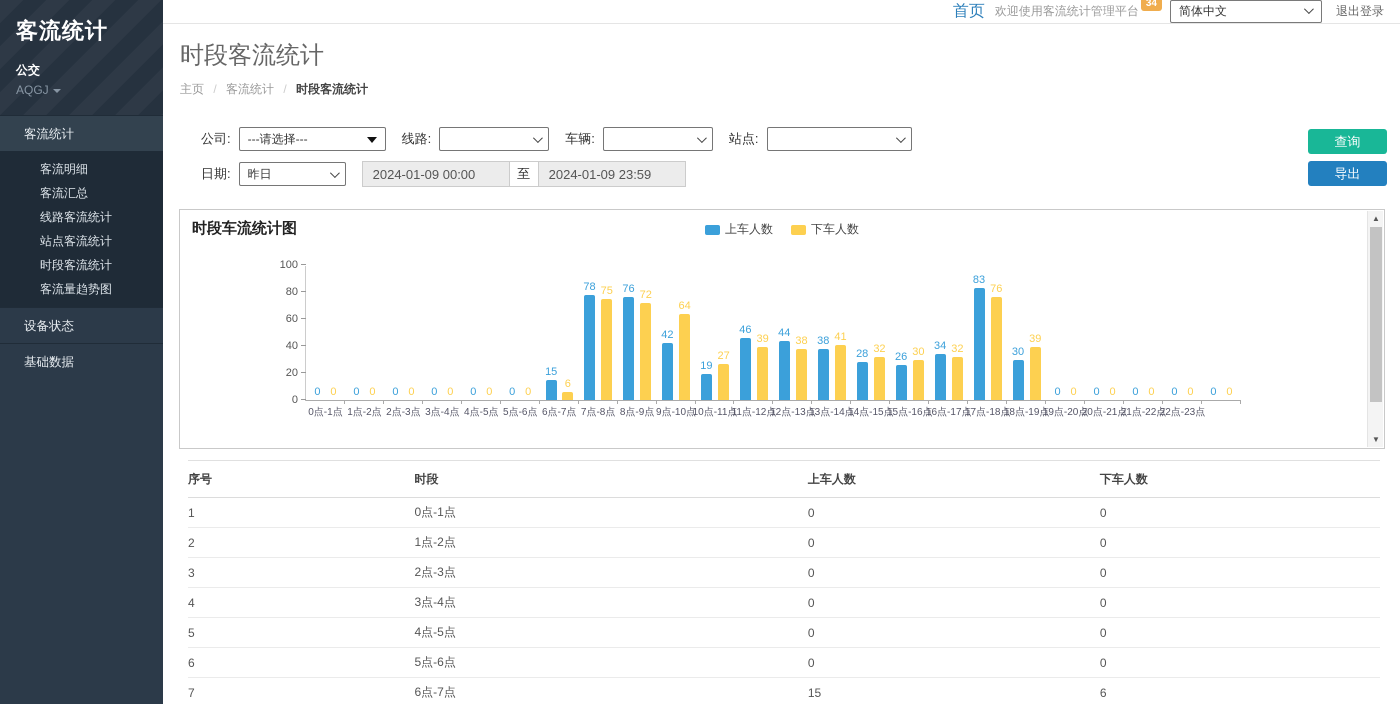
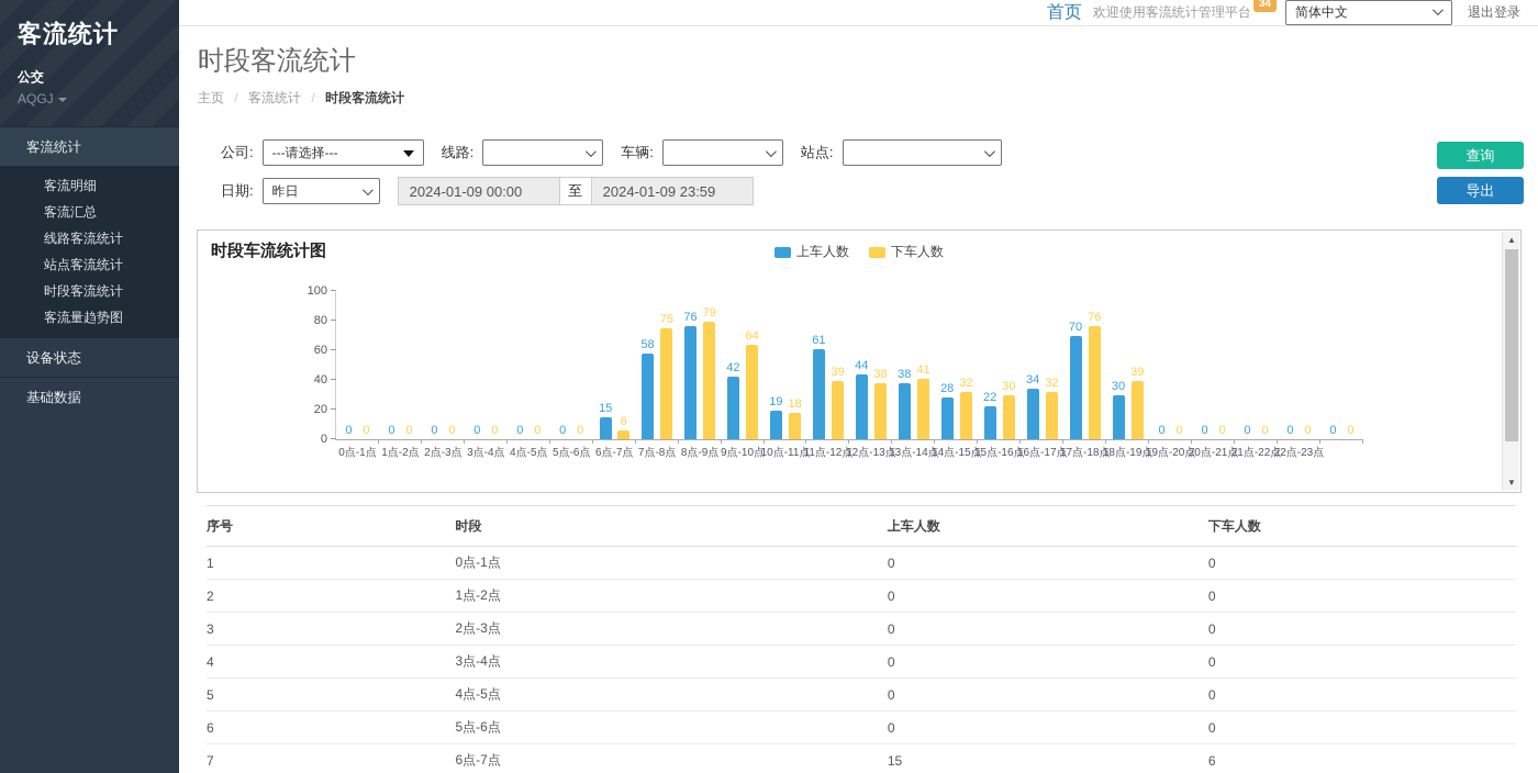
上车人数/7点-8点: 78 -> 58
下车人数/8点-9点: 72 -> 79
下车人数/10点-11点: 27 -> 18
上车人数/11点-12点: 46 -> 61
上车人数/15点-16点: 26 -> 22
上车人数/17点-18点: 83 -> 70
